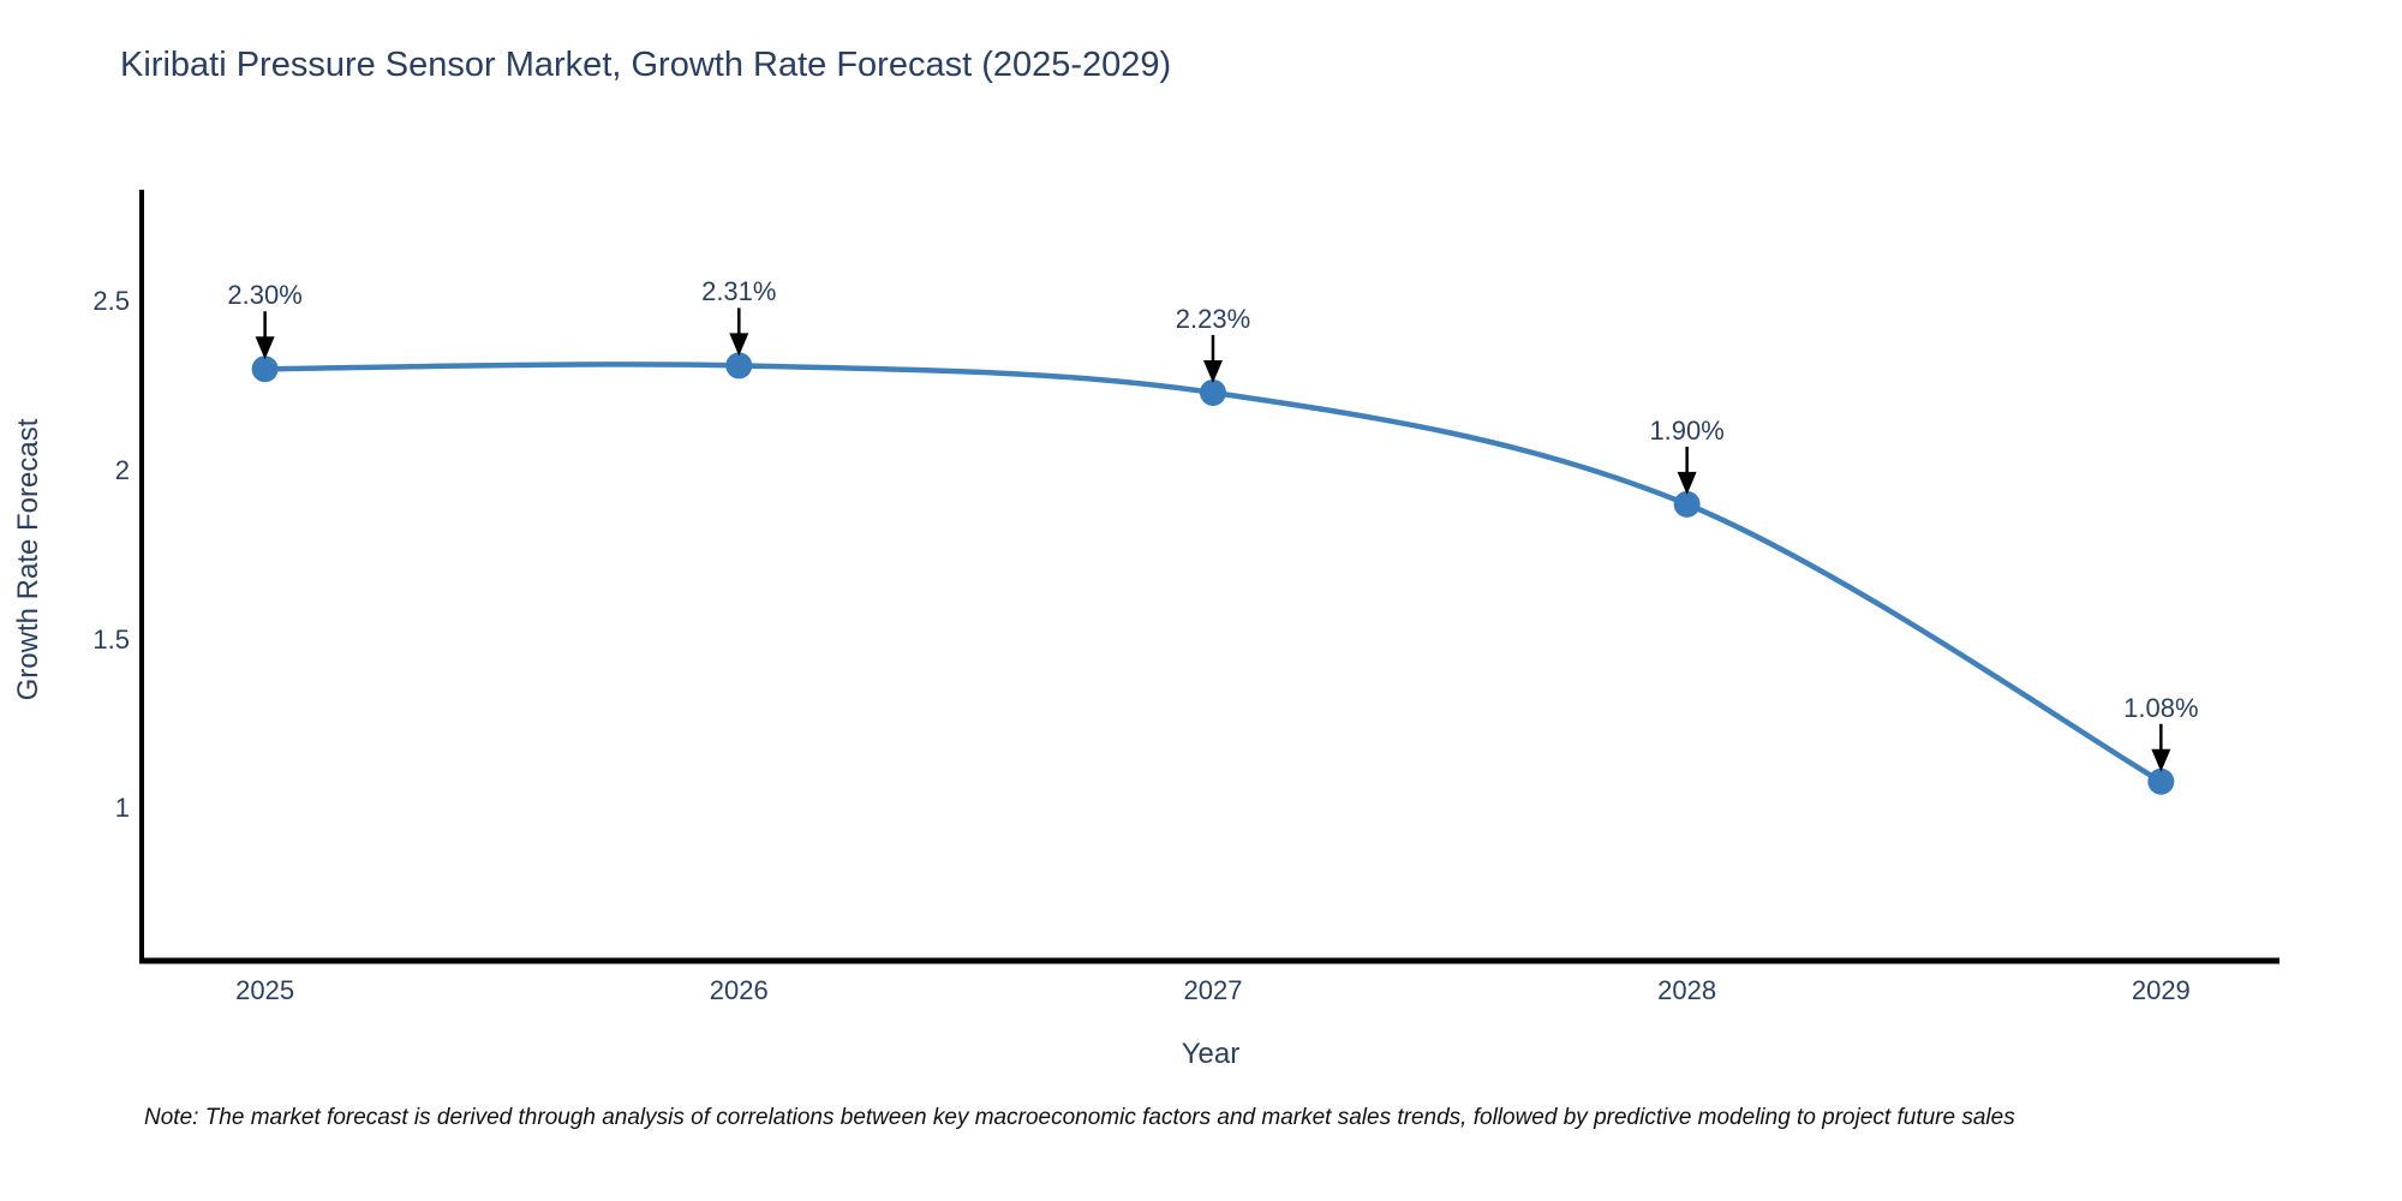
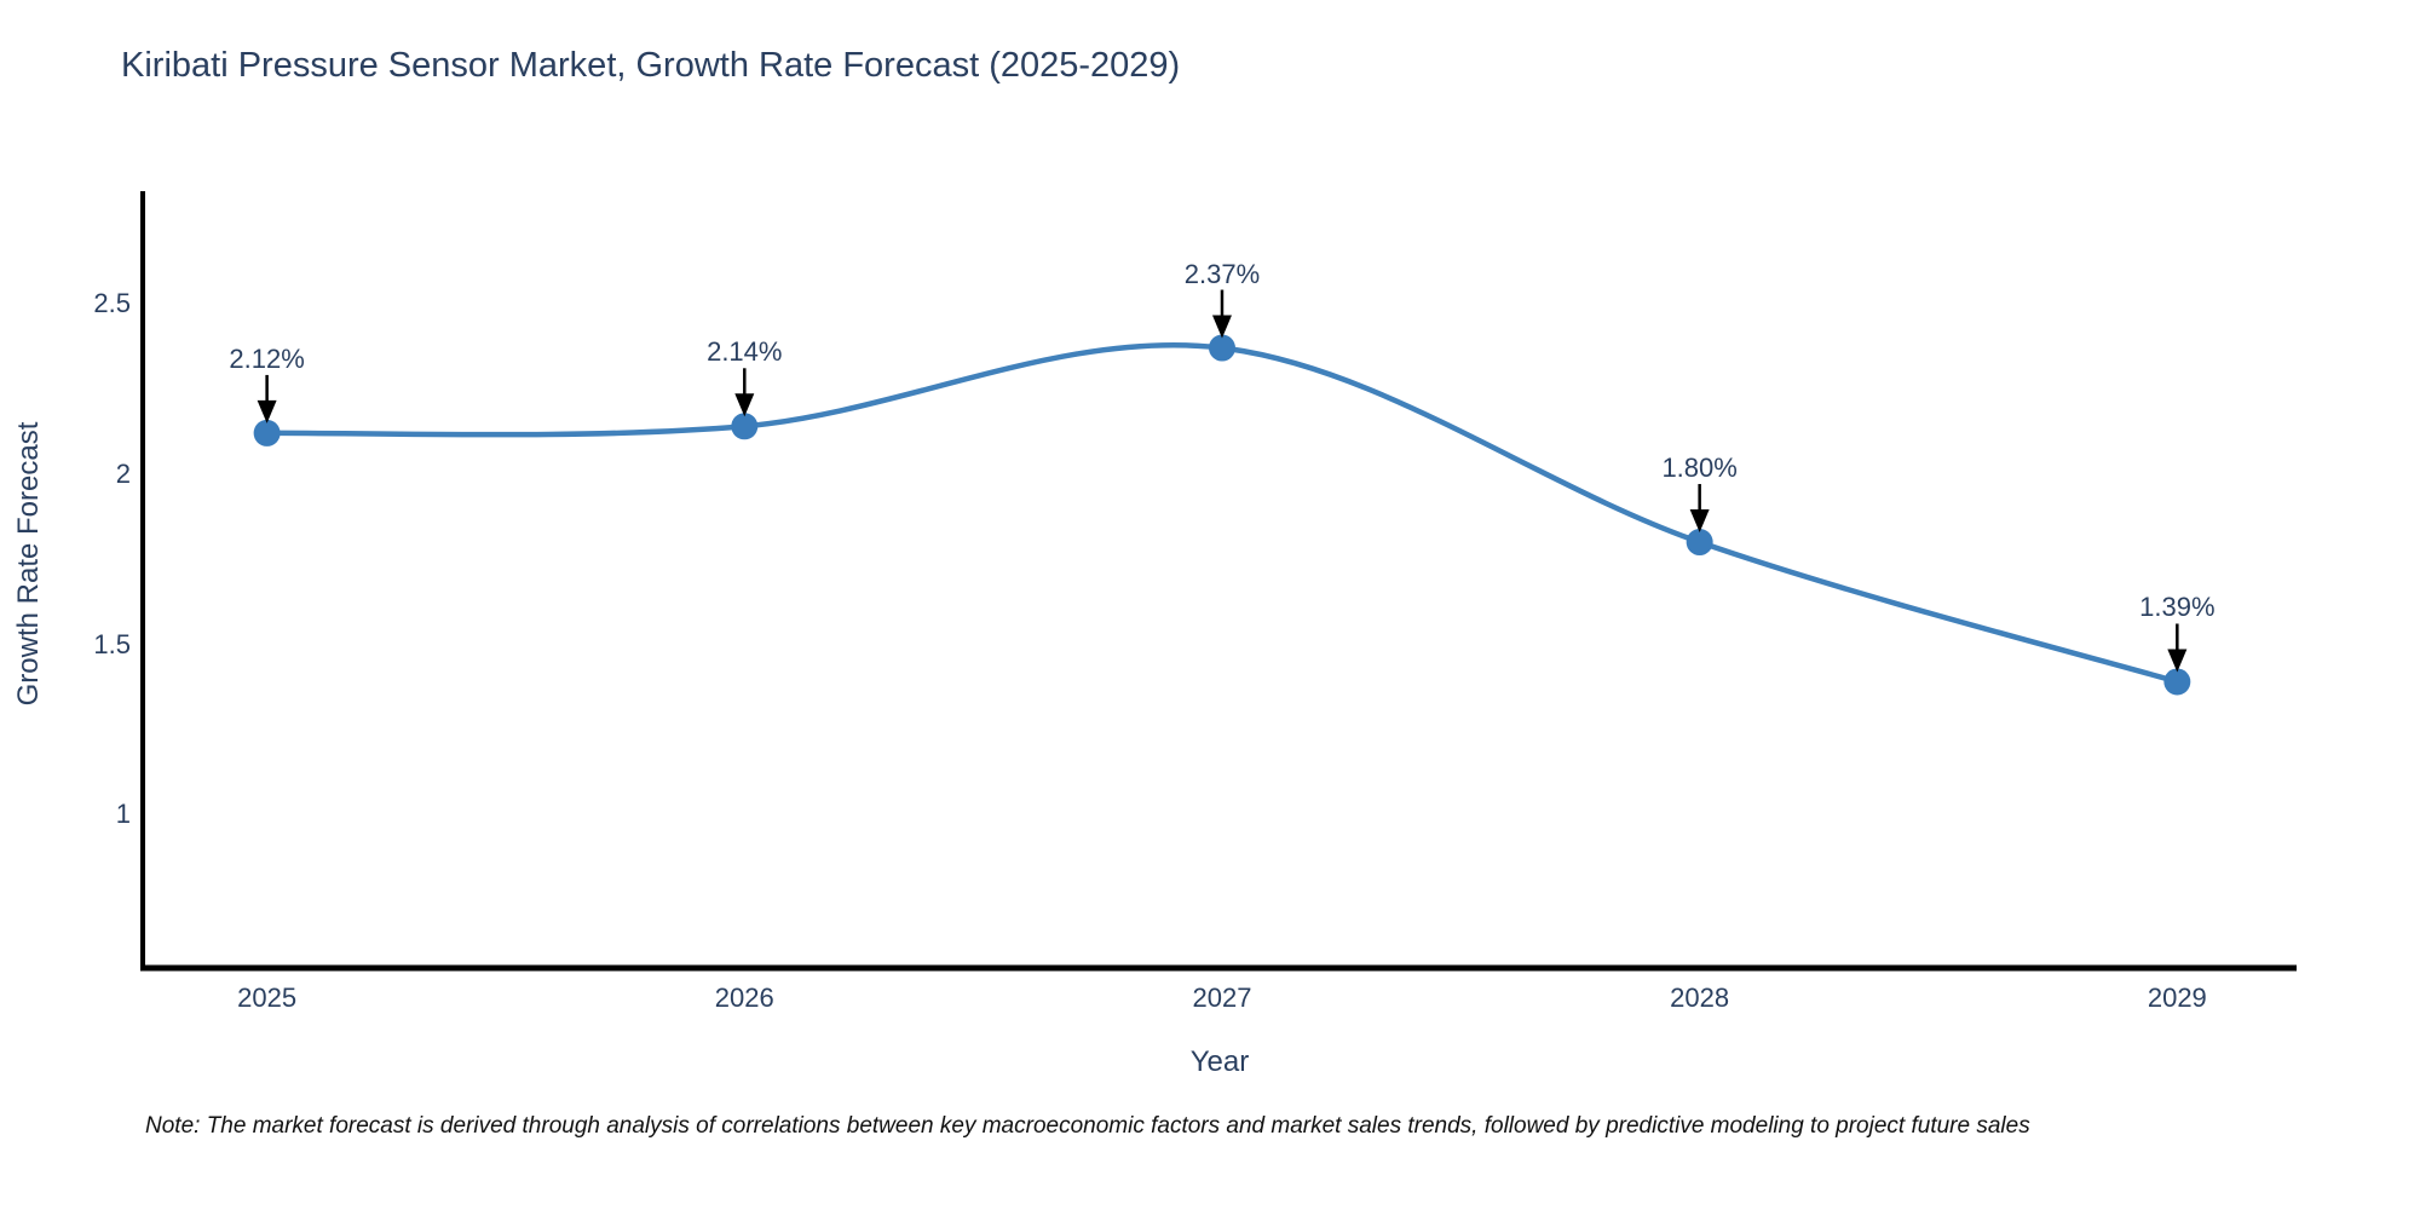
2025: 2.30% -> 2.12%
2026: 2.31% -> 2.14%
2027: 2.23% -> 2.37%
2028: 1.90% -> 1.80%
2029: 1.08% -> 1.39%
